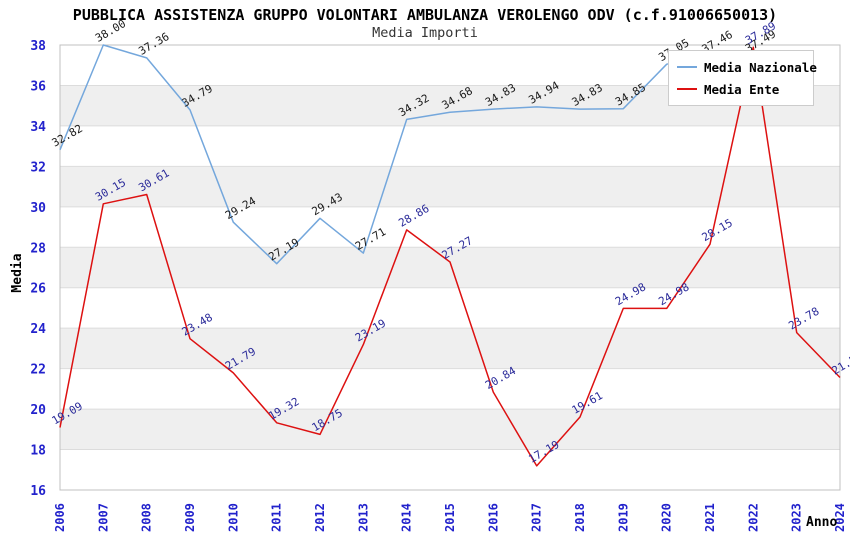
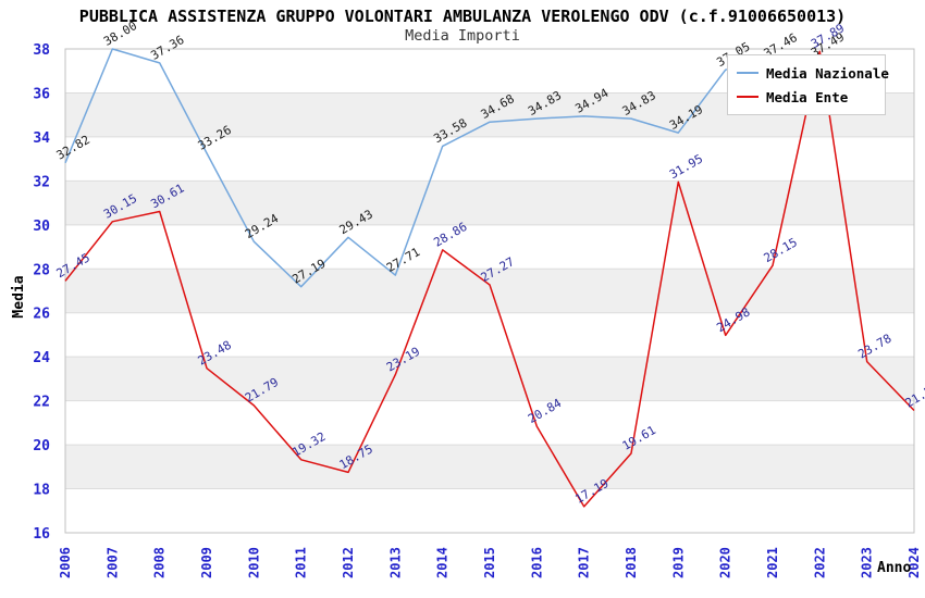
Media Ente/2006: 19.09 -> 27.45
Media Nazionale/2009: 34.79 -> 33.26
Media Nazionale/2014: 34.32 -> 33.58
Media Nazionale/2019: 34.85 -> 34.19
Media Ente/2019: 24.98 -> 31.95
